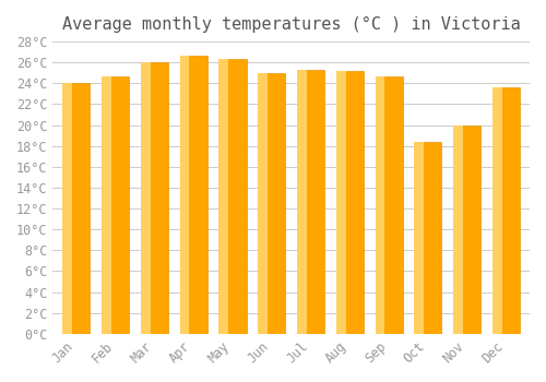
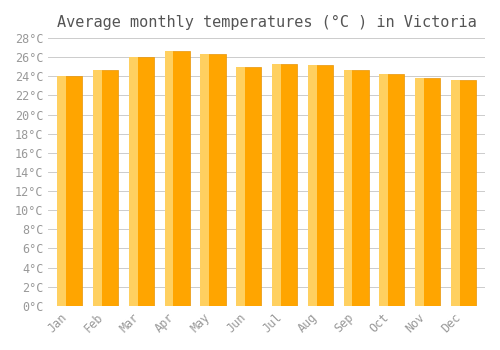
Oct: 18.4°C -> 24.3°C
Nov: 20.0°C -> 23.8°C
